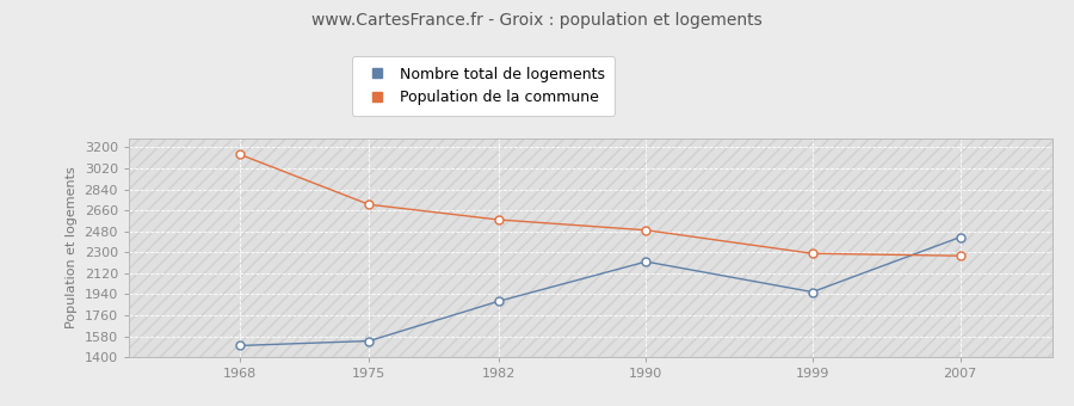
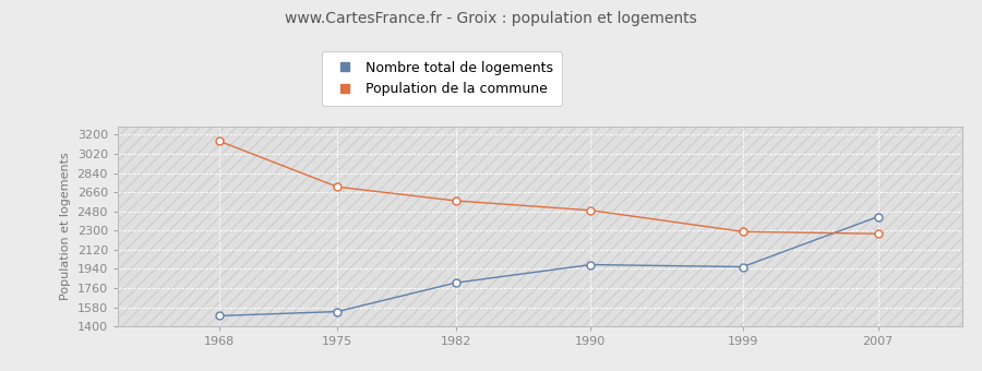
Nombre total de logements/1982: 1880 -> 1810
Nombre total de logements/1990: 2220 -> 1980
